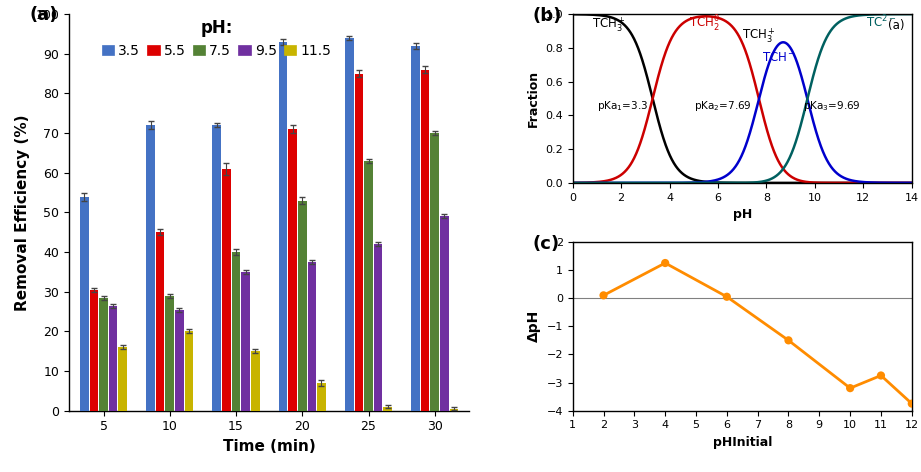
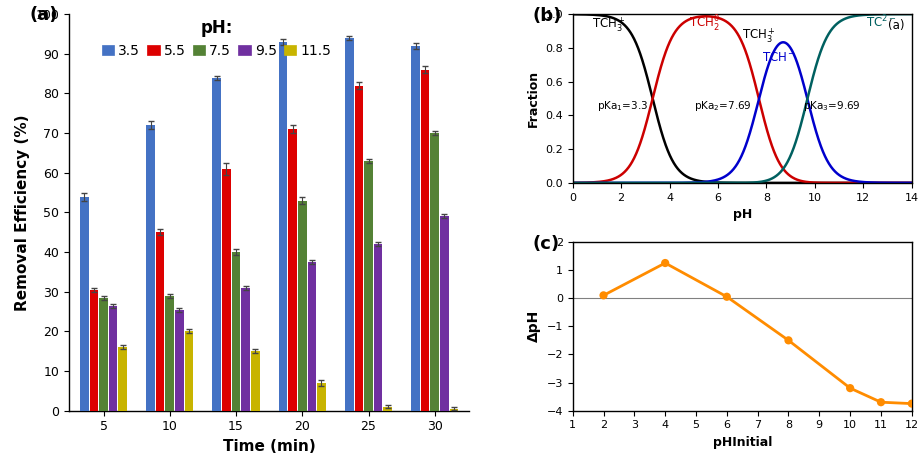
3.5/15: 72 -> 84
9.5/15: 35.0 -> 31.0
5.5/25: 85.0 -> 82.0
11: -2.75 -> -3.70
